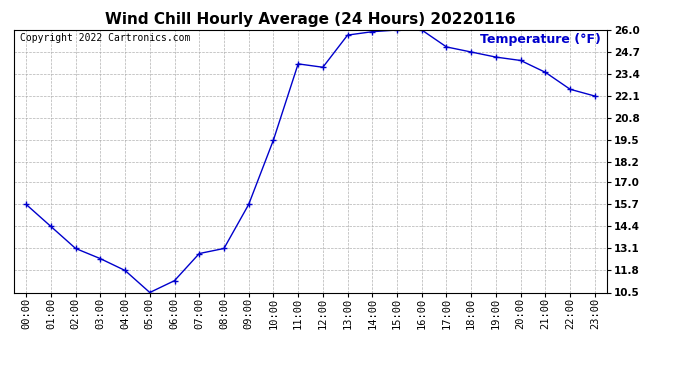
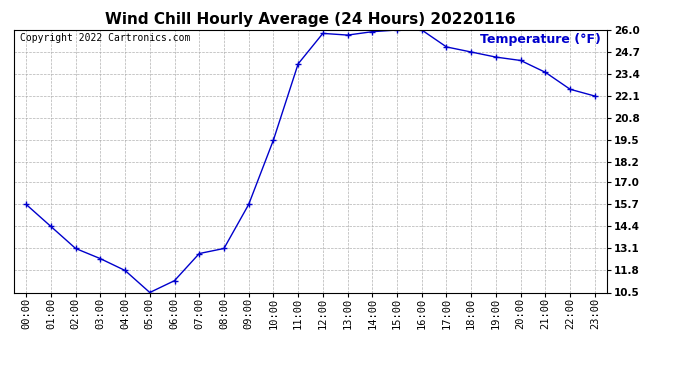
12:00: 23.8 -> 25.8
